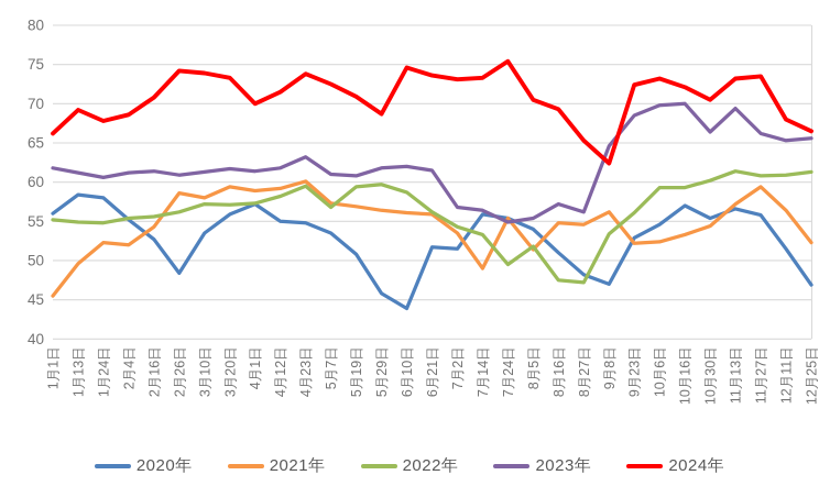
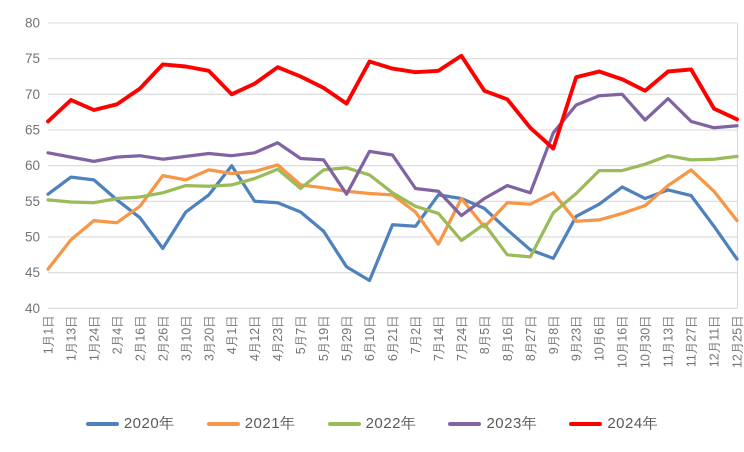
2020年/4月1日: 57 -> 60
2023年/5月29日: 62 -> 56
2023年/7月24日: 55 -> 53
